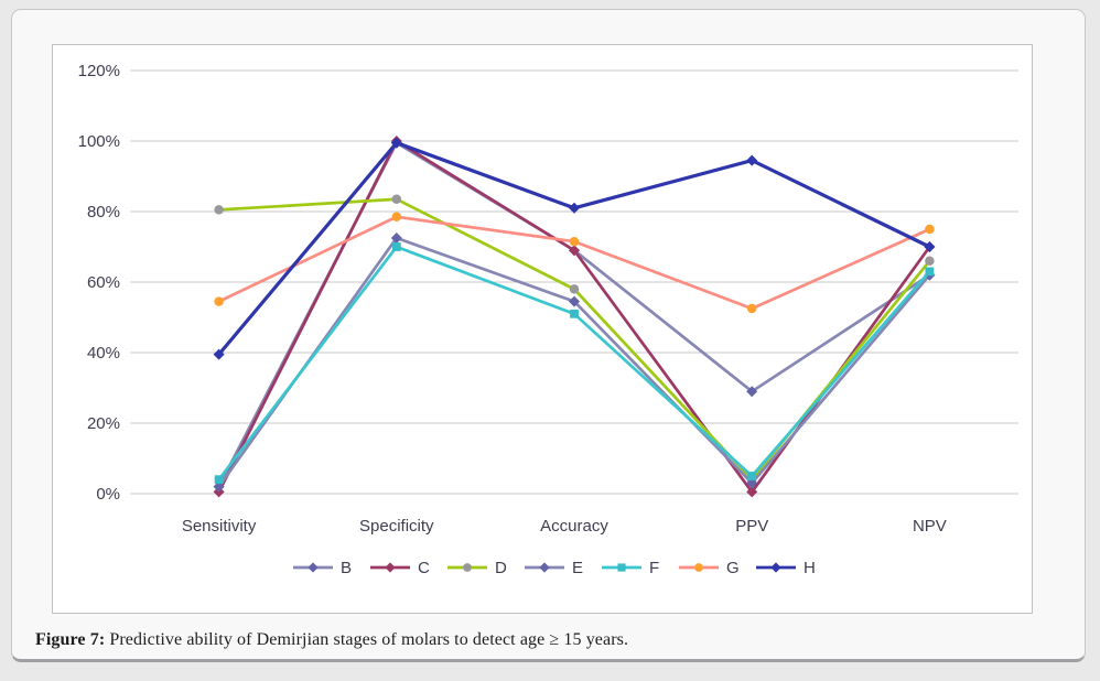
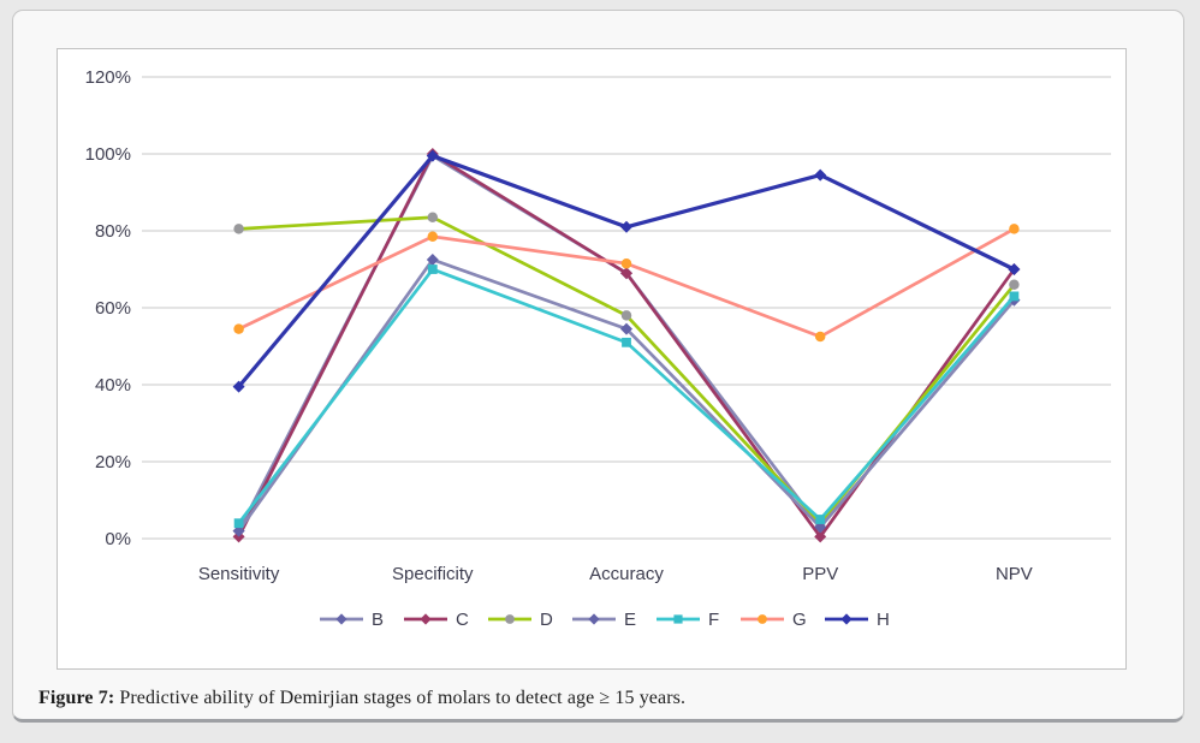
B/PPV: 29% -> 3%
G/NPV: 75% -> 80%
